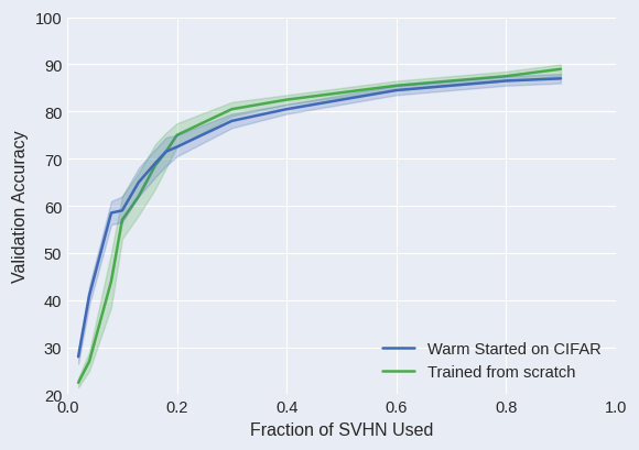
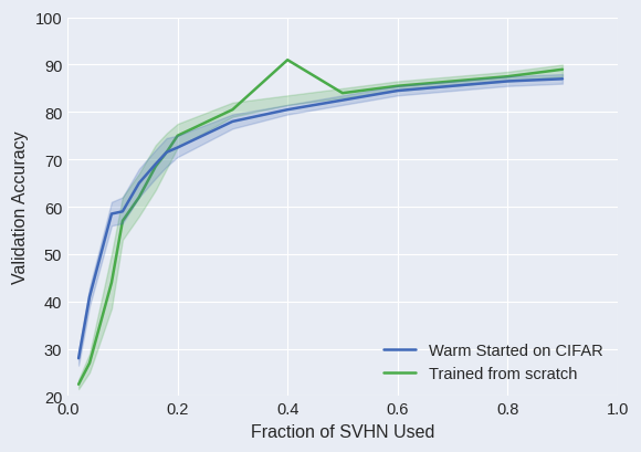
Trained from scratch/0.4: 82.5 -> 91.0
